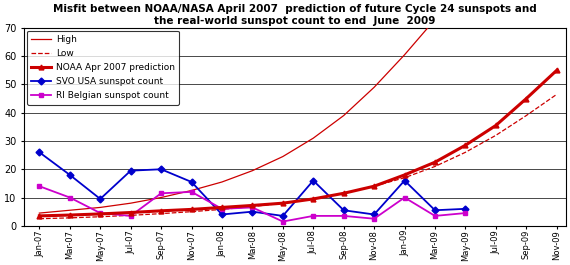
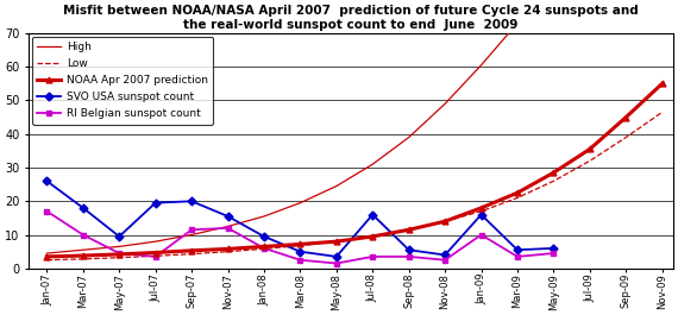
RI Belgian sunspot count/Jan-07: 14.0 -> 17.0
SVO USA sunspot count/Jan-08: 4.0 -> 9.5
RI Belgian sunspot count/Mar-08: 6.5 -> 2.5
